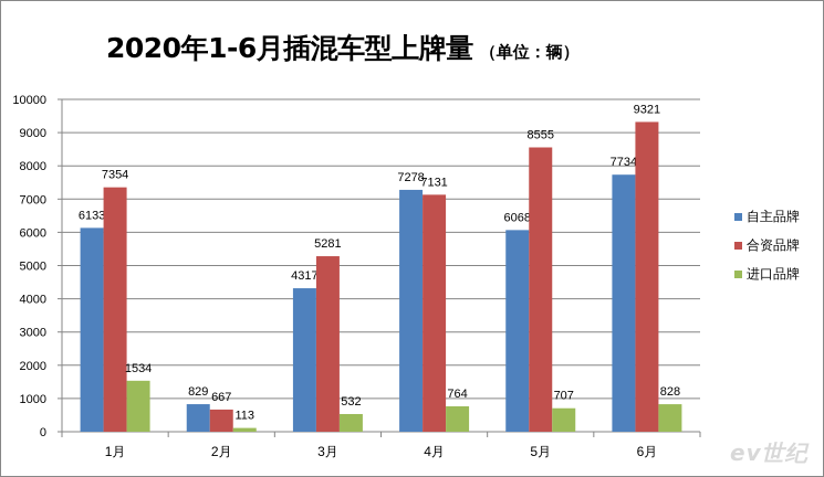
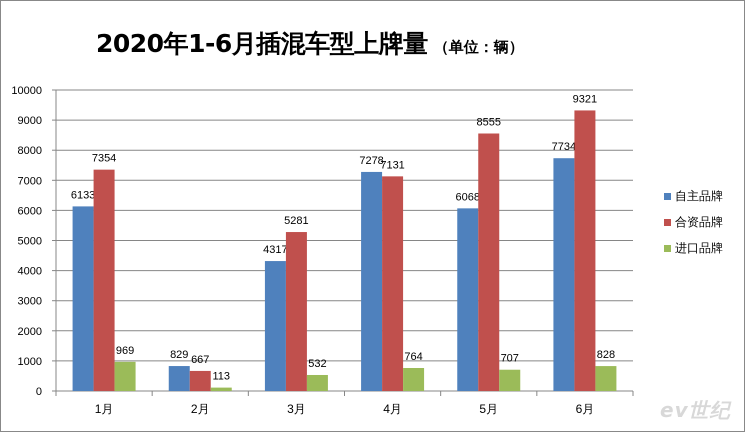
进口品牌/1月: 1534 -> 969
